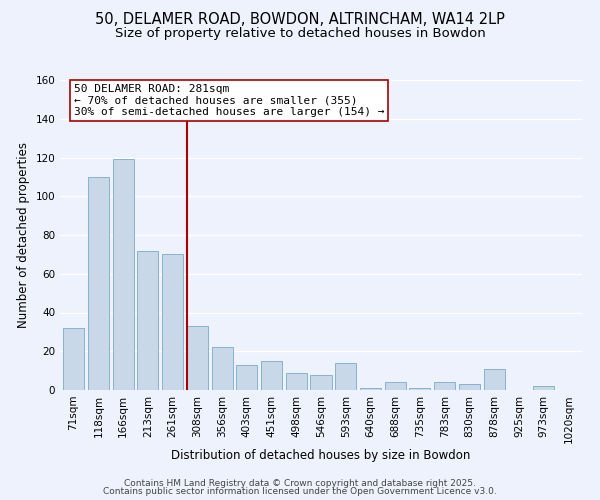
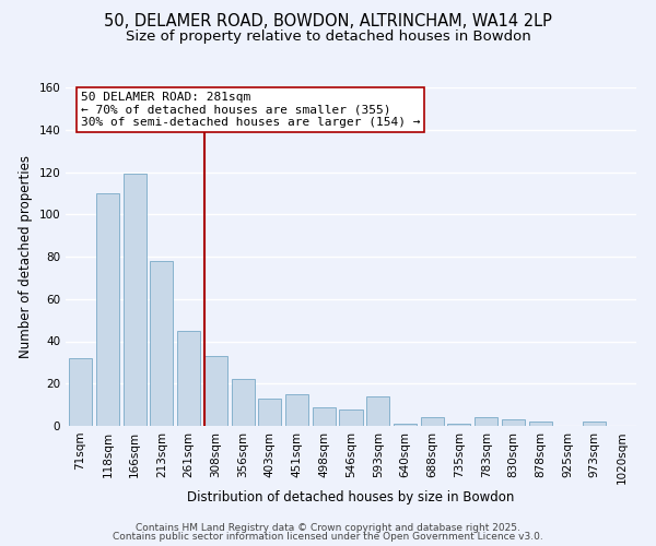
213sqm: 72 -> 78
261sqm: 70 -> 45
878sqm: 11 -> 2
